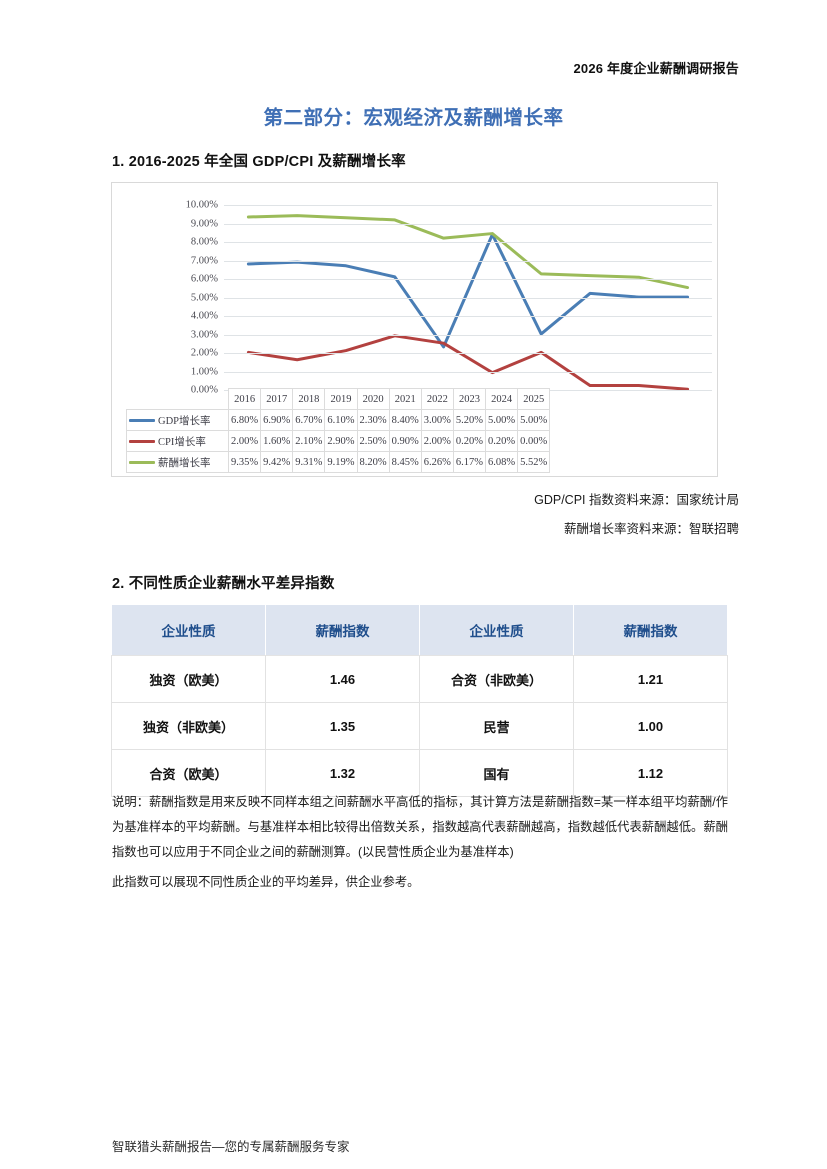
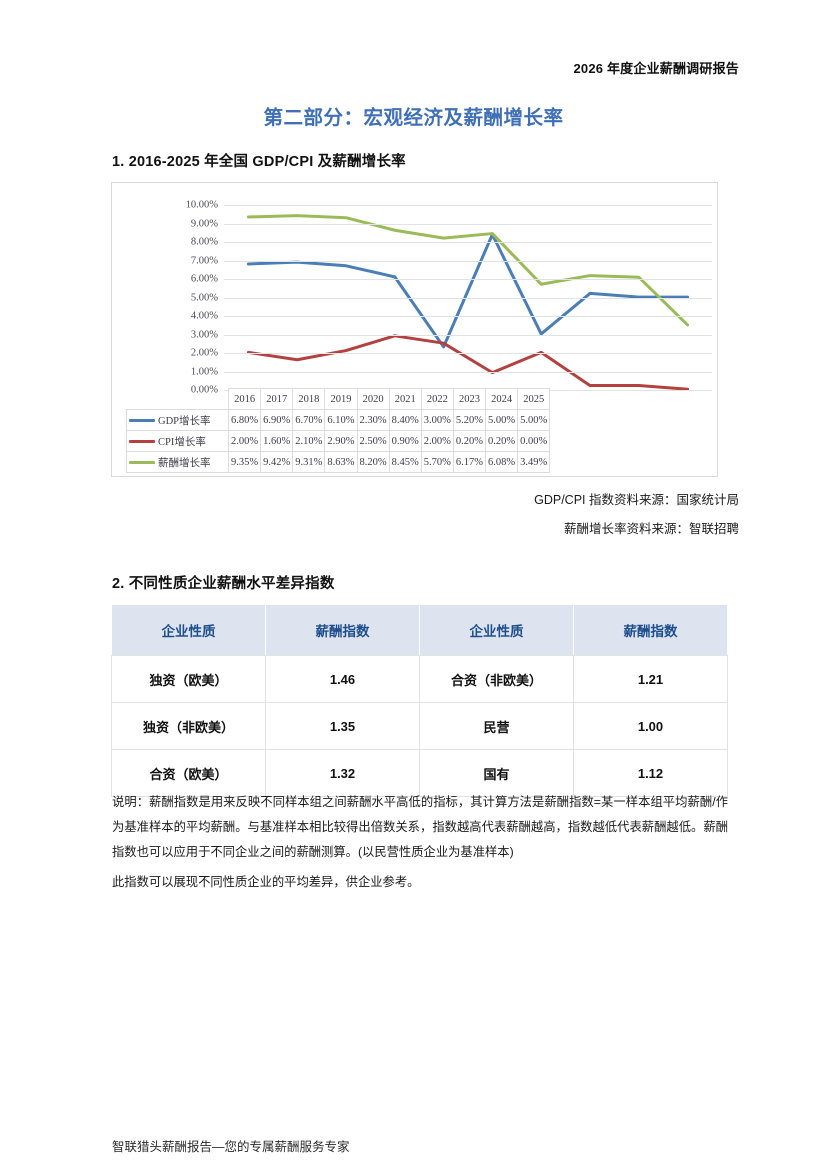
薪酬增长率/2019: 9.19% -> 8.63%
薪酬增长率/2022: 6.26% -> 5.70%
薪酬增长率/2025: 5.52% -> 3.49%
